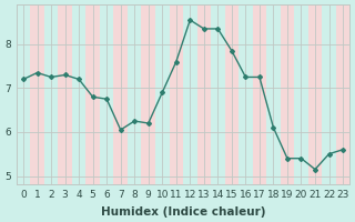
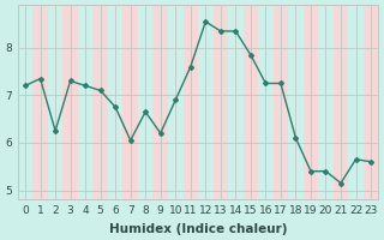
2: 7.25 -> 6.25
5: 6.80 -> 7.10
8: 6.25 -> 6.65
22: 5.50 -> 5.65
